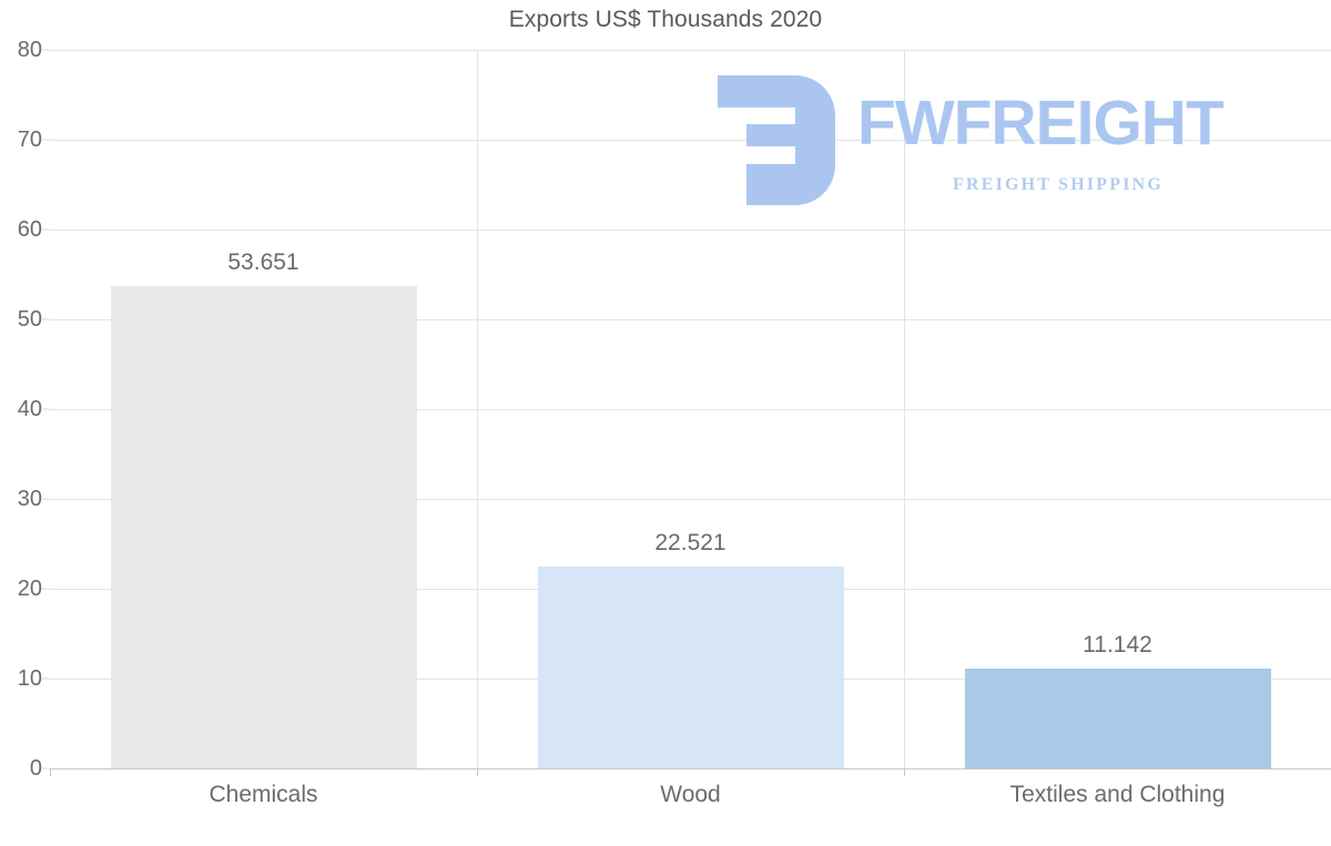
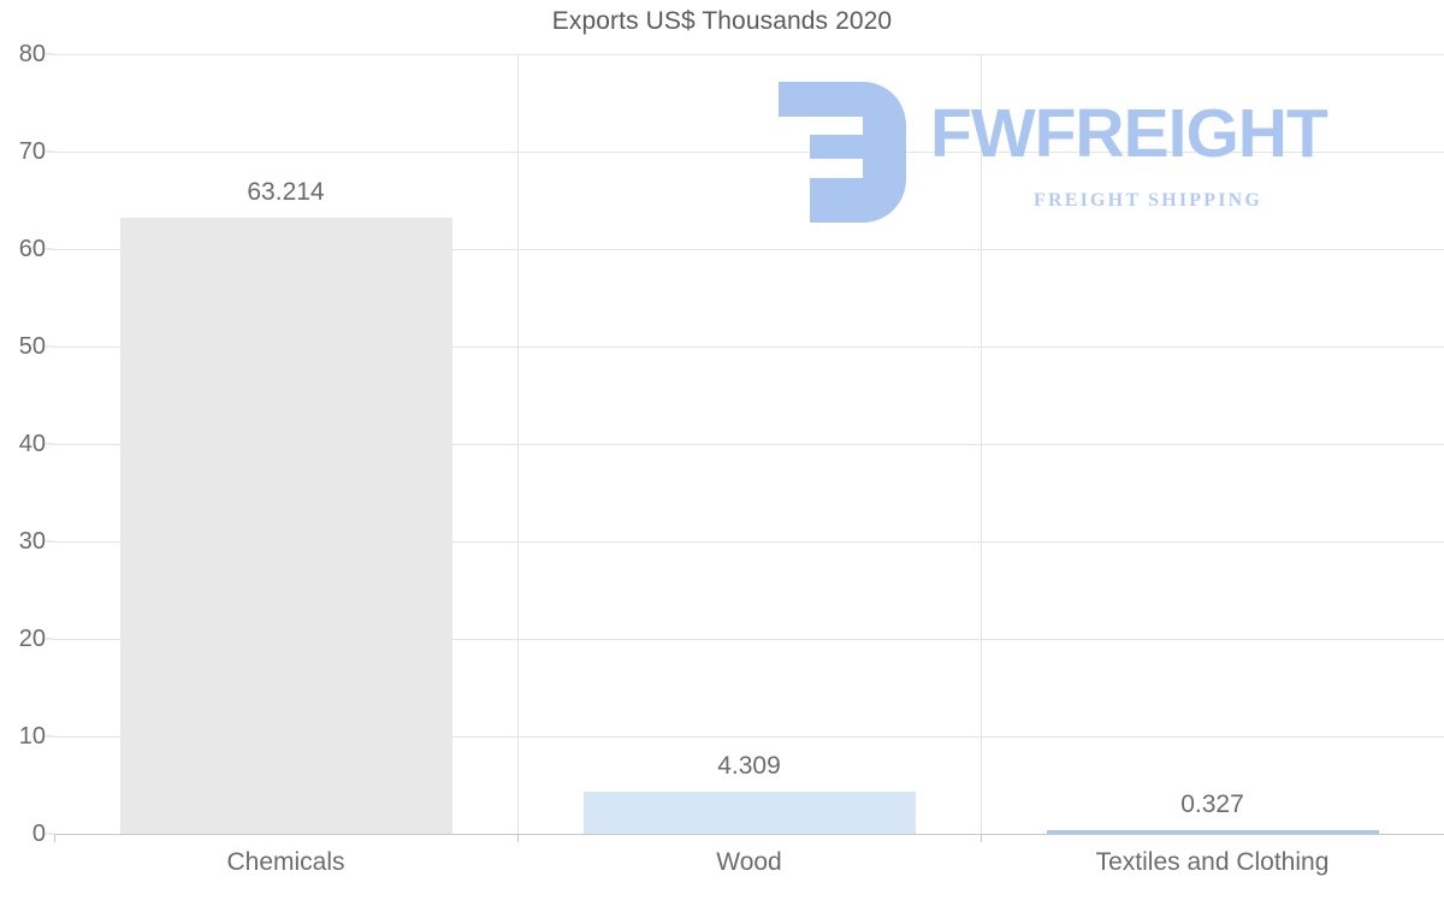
Chemicals: 53.651 -> 63.214
Wood: 22.521 -> 4.309
Textiles and Clothing: 11.142 -> 0.327
